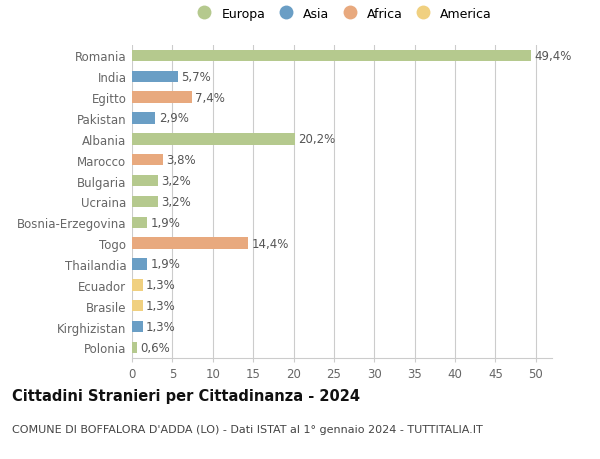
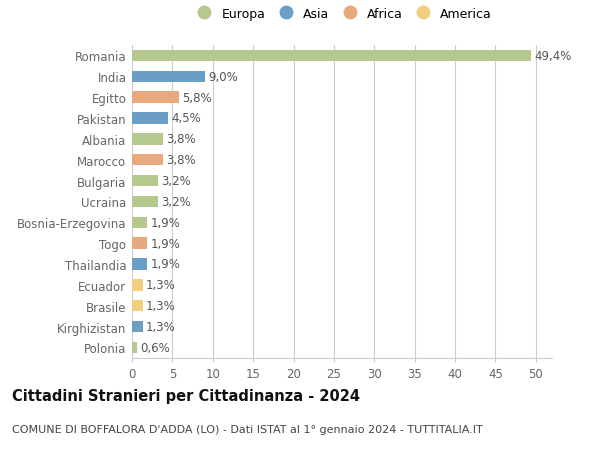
India: 5,7% -> 9,0%
Egitto: 7,4% -> 5,8%
Pakistan: 2,9% -> 4,5%
Albania: 20,2% -> 3,8%
Togo: 14,4% -> 1,9%
